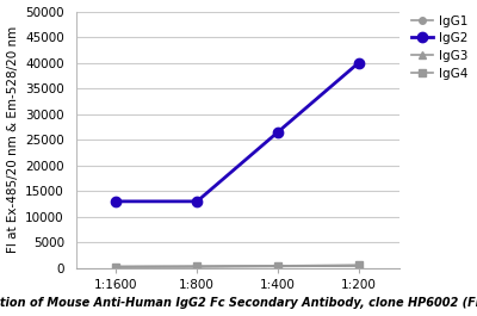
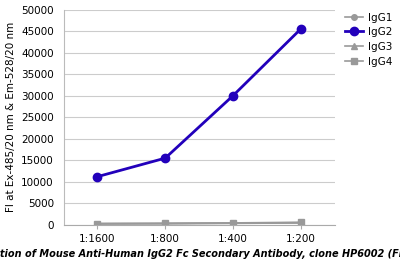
IgG2/1:1600: 13000 -> 11200
IgG2/1:800: 13000 -> 15500
IgG2/1:400: 26500 -> 30000
IgG2/1:200: 40000 -> 45500
